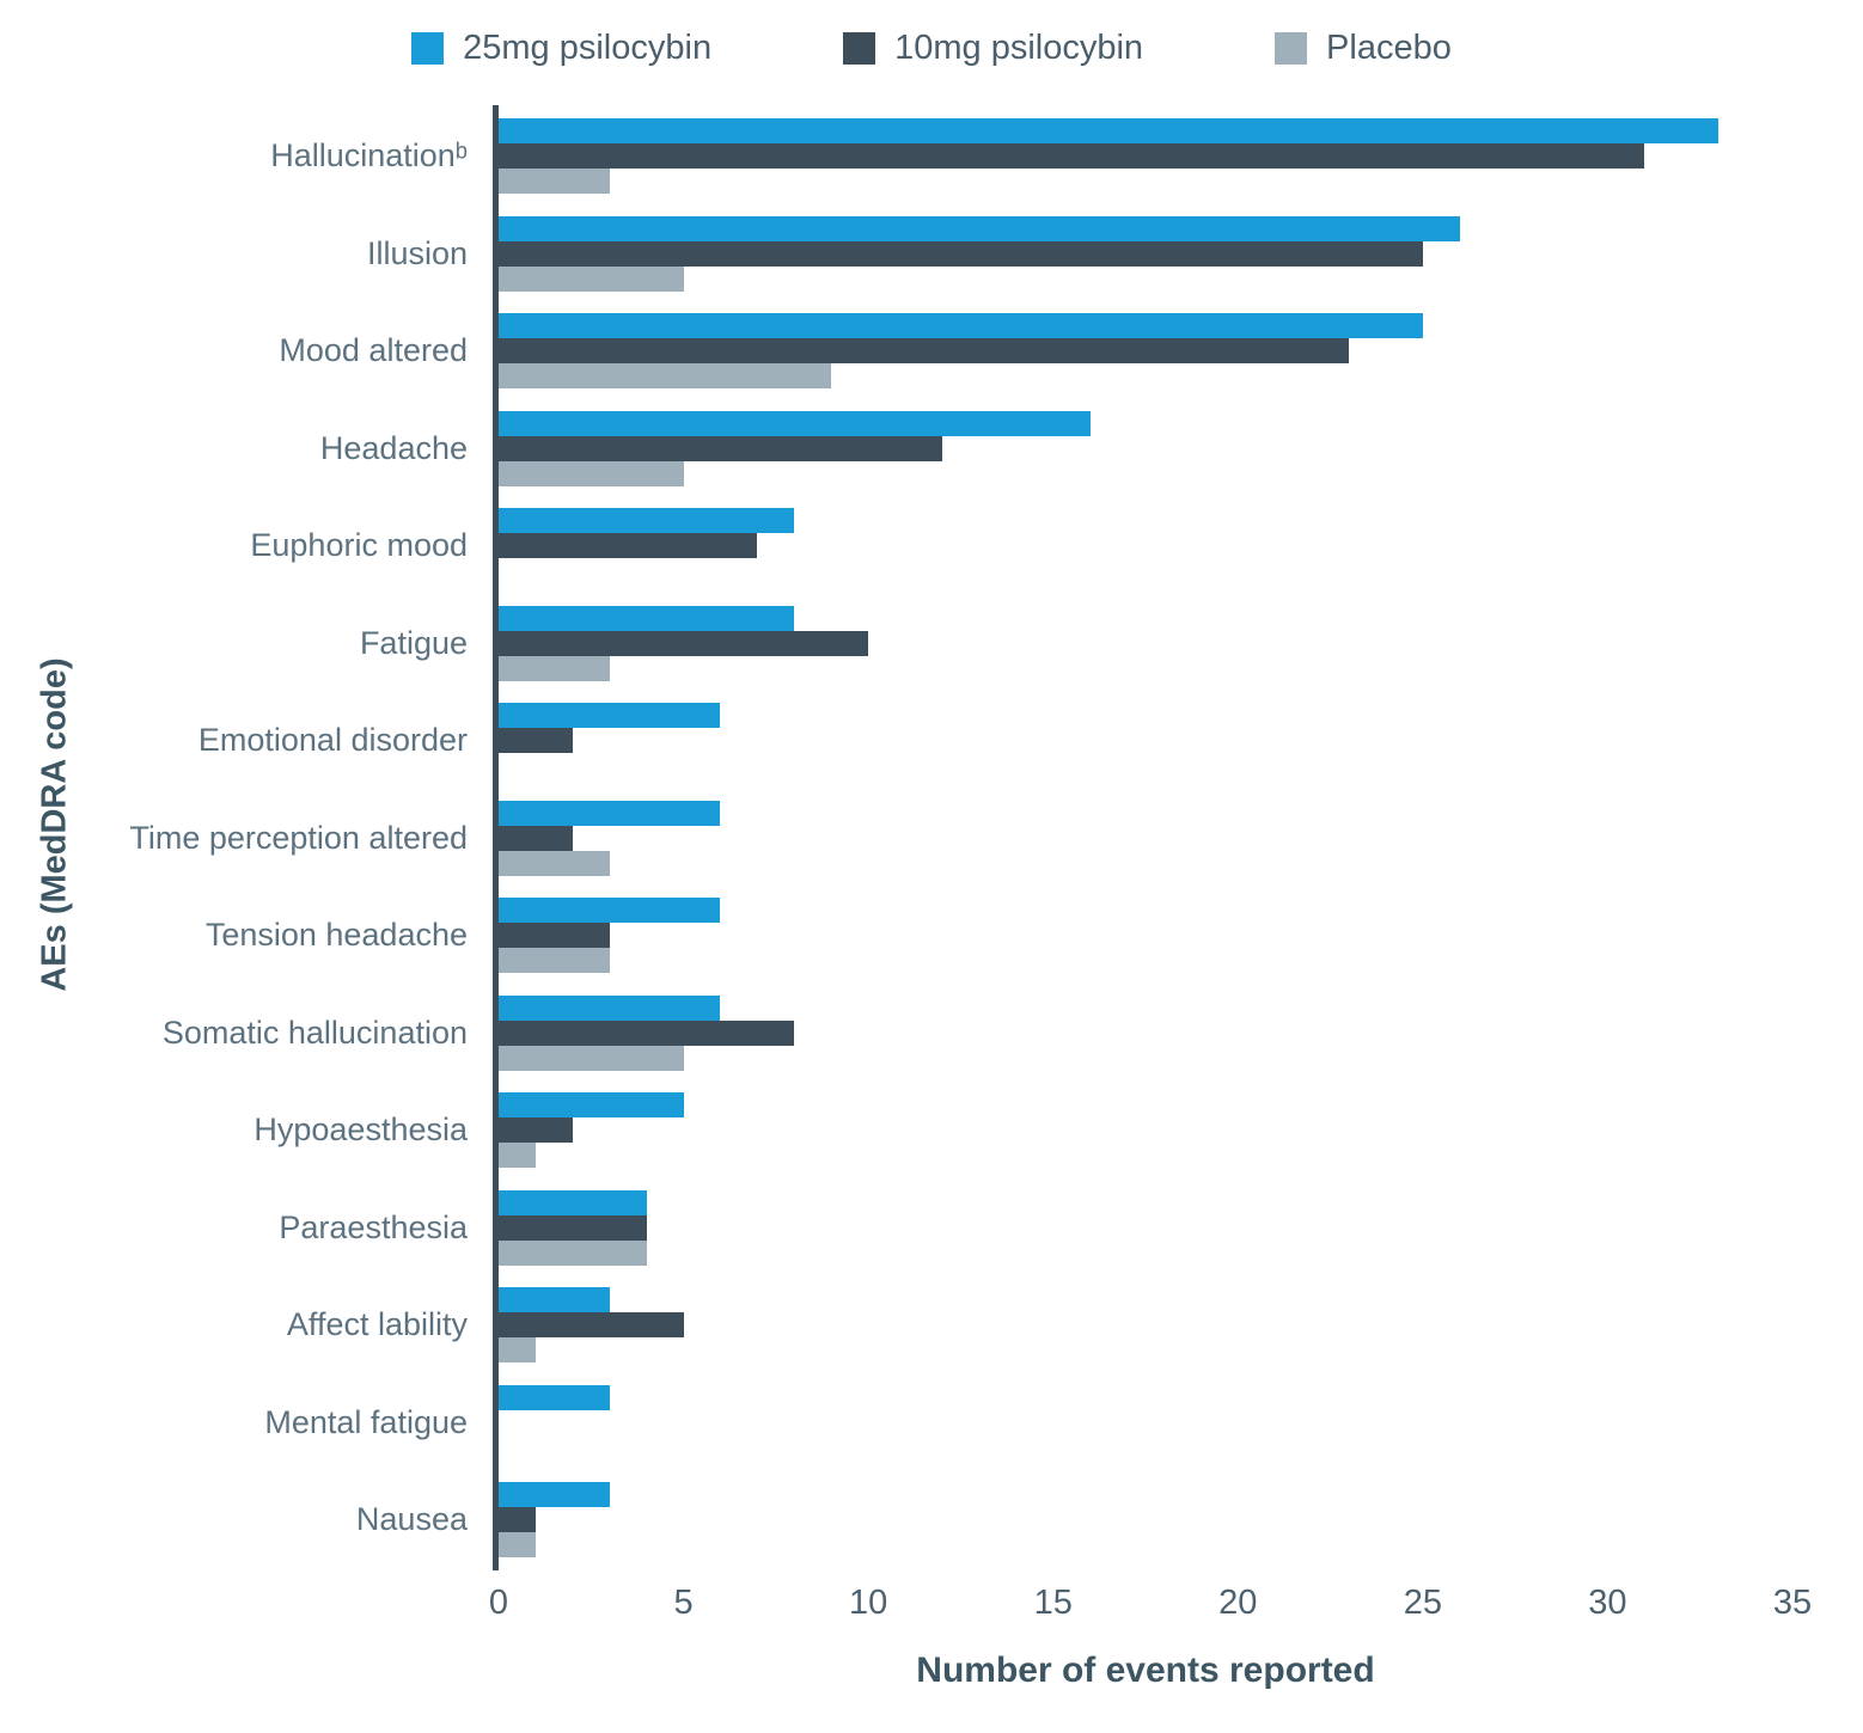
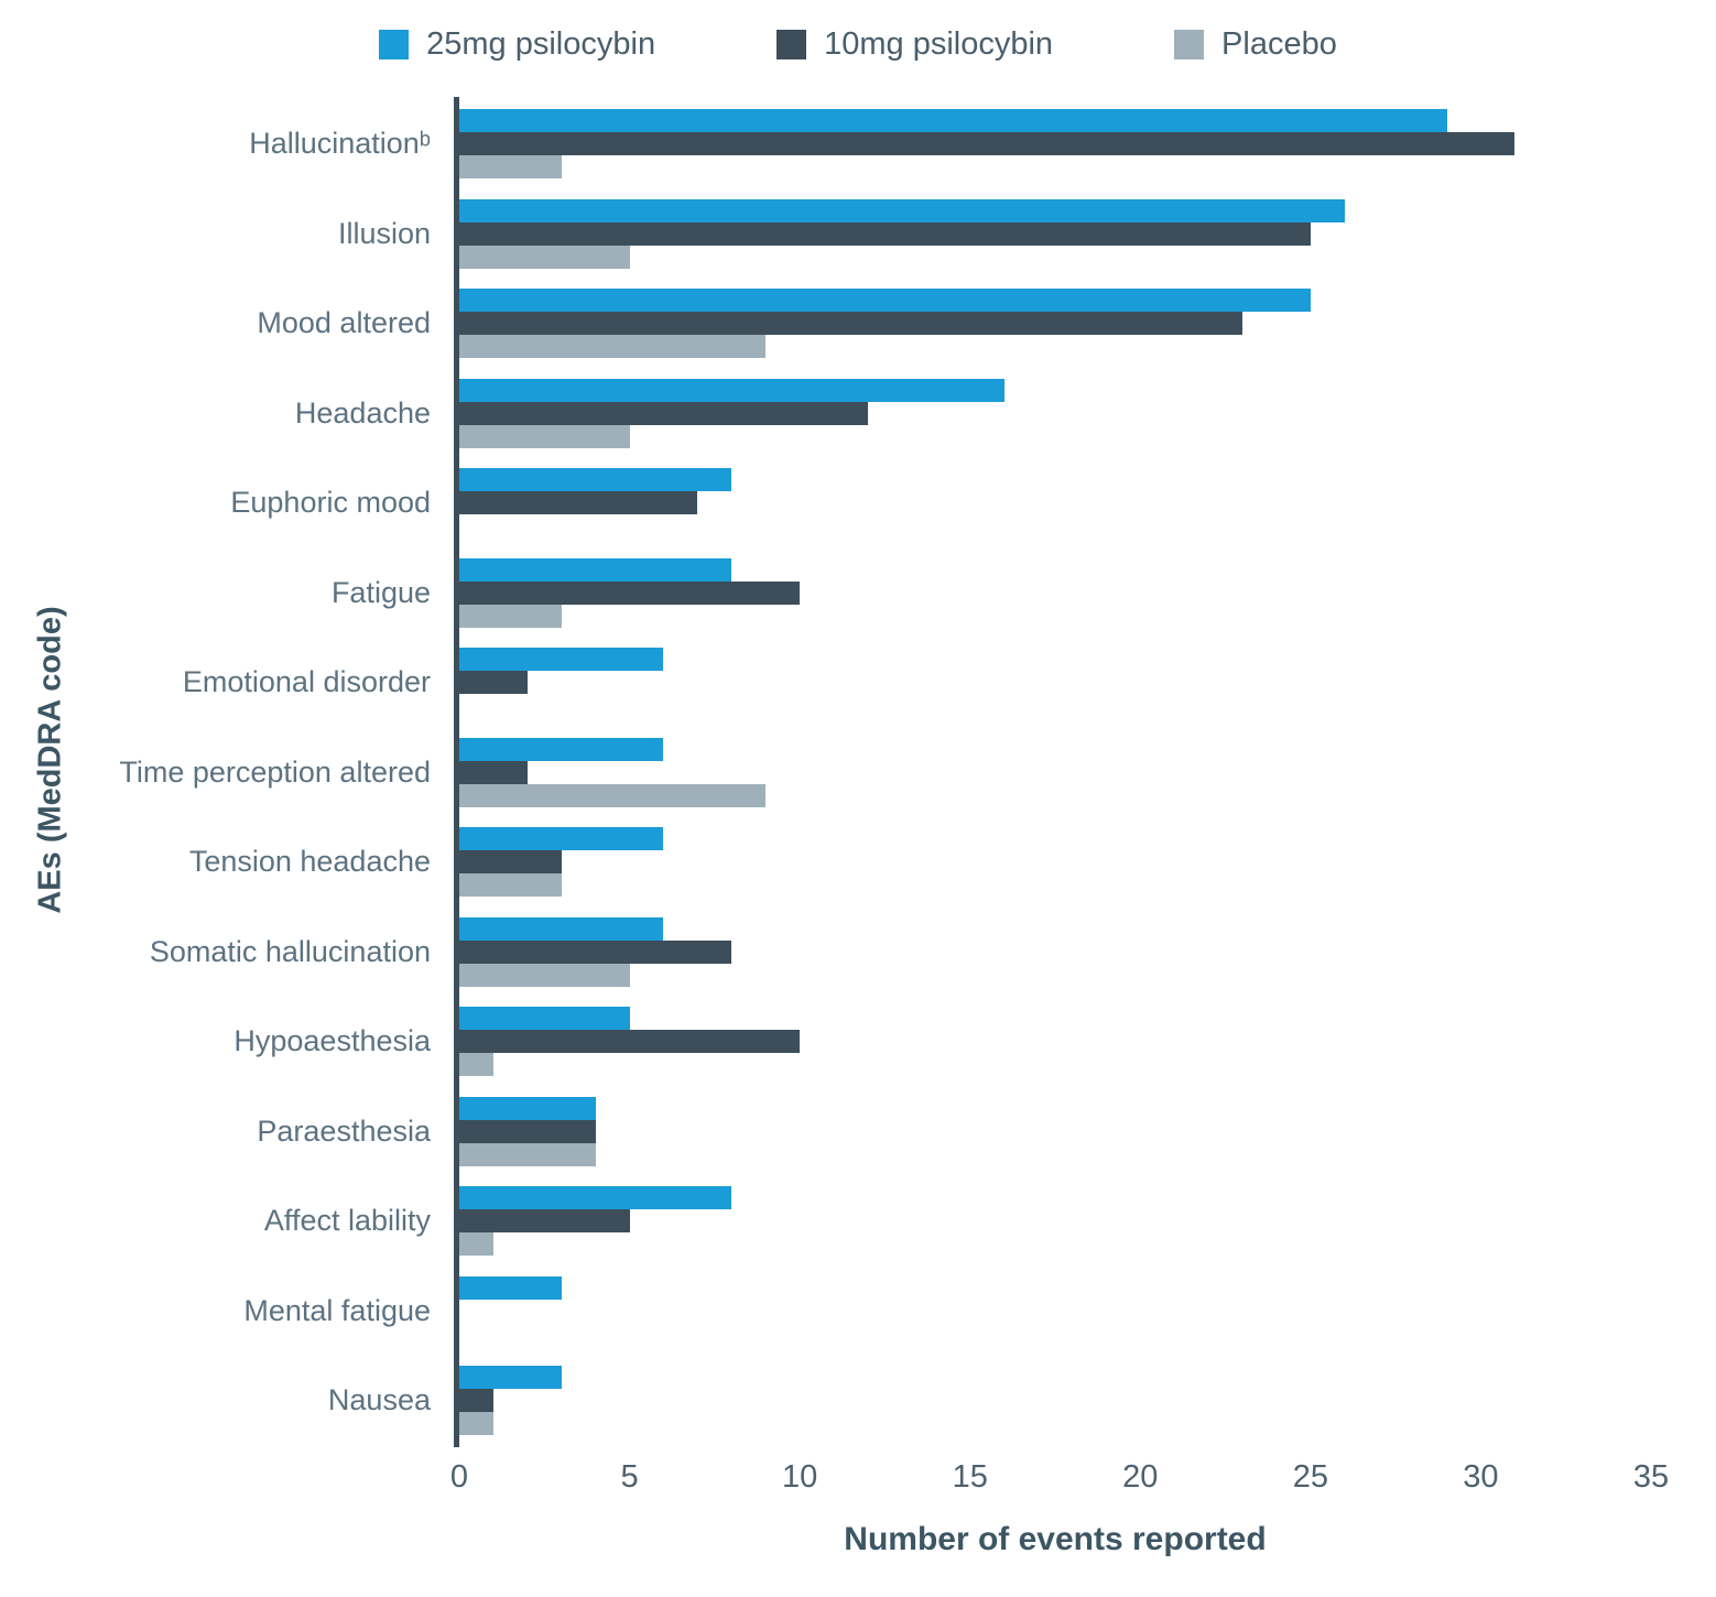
25mg psilocybin/Hallucinationᵇ: 33 -> 29
Placebo/Time perception altered: 3 -> 9
10mg psilocybin/Hypoaesthesia: 2 -> 10
25mg psilocybin/Affect lability: 3 -> 8
